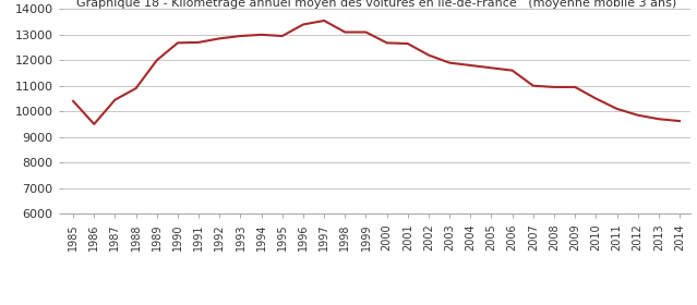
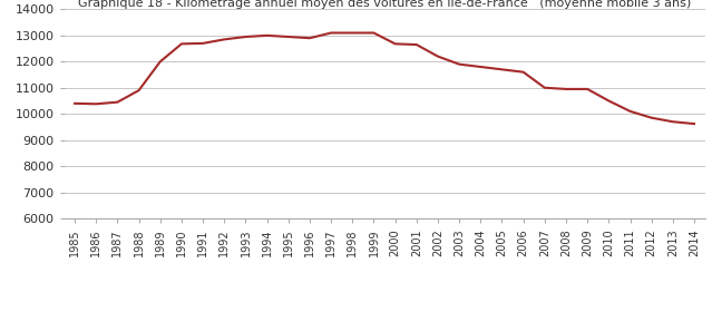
1986: 9500 -> 10380
1996: 13400 -> 12900
1997: 13550 -> 13100
